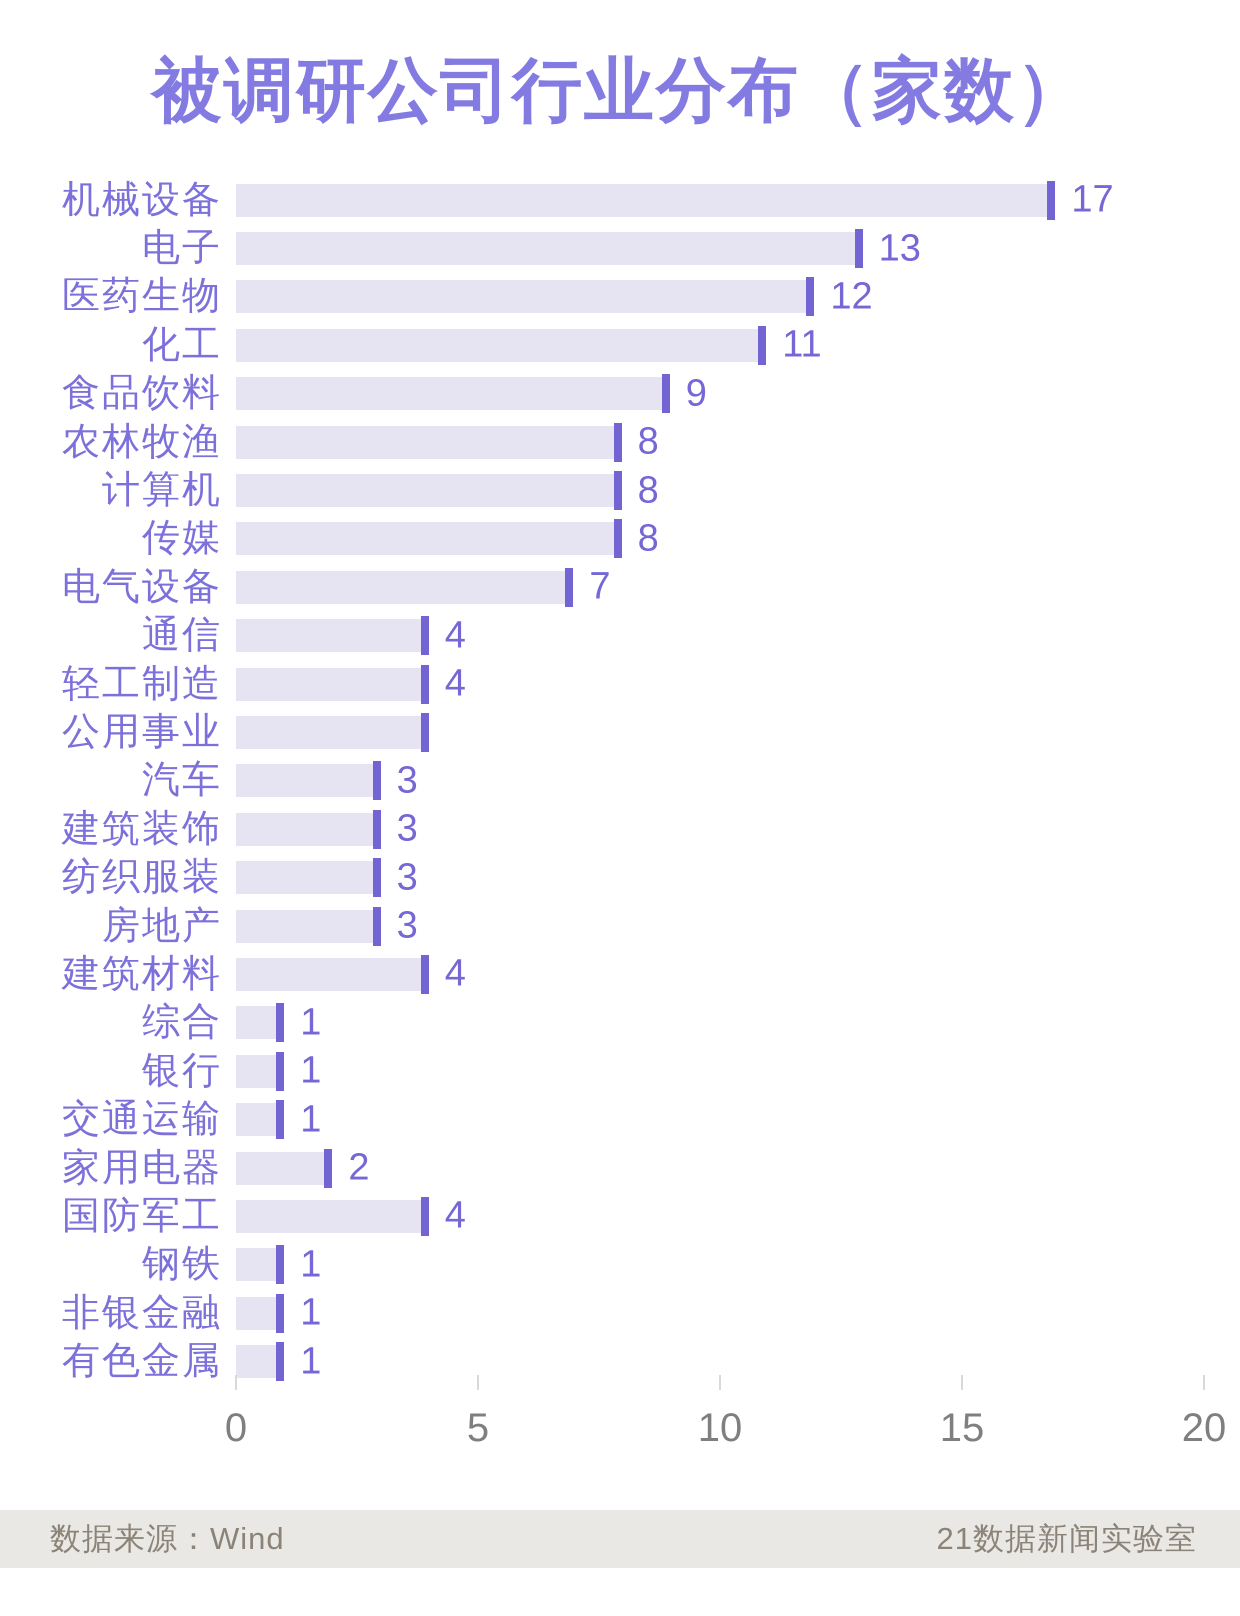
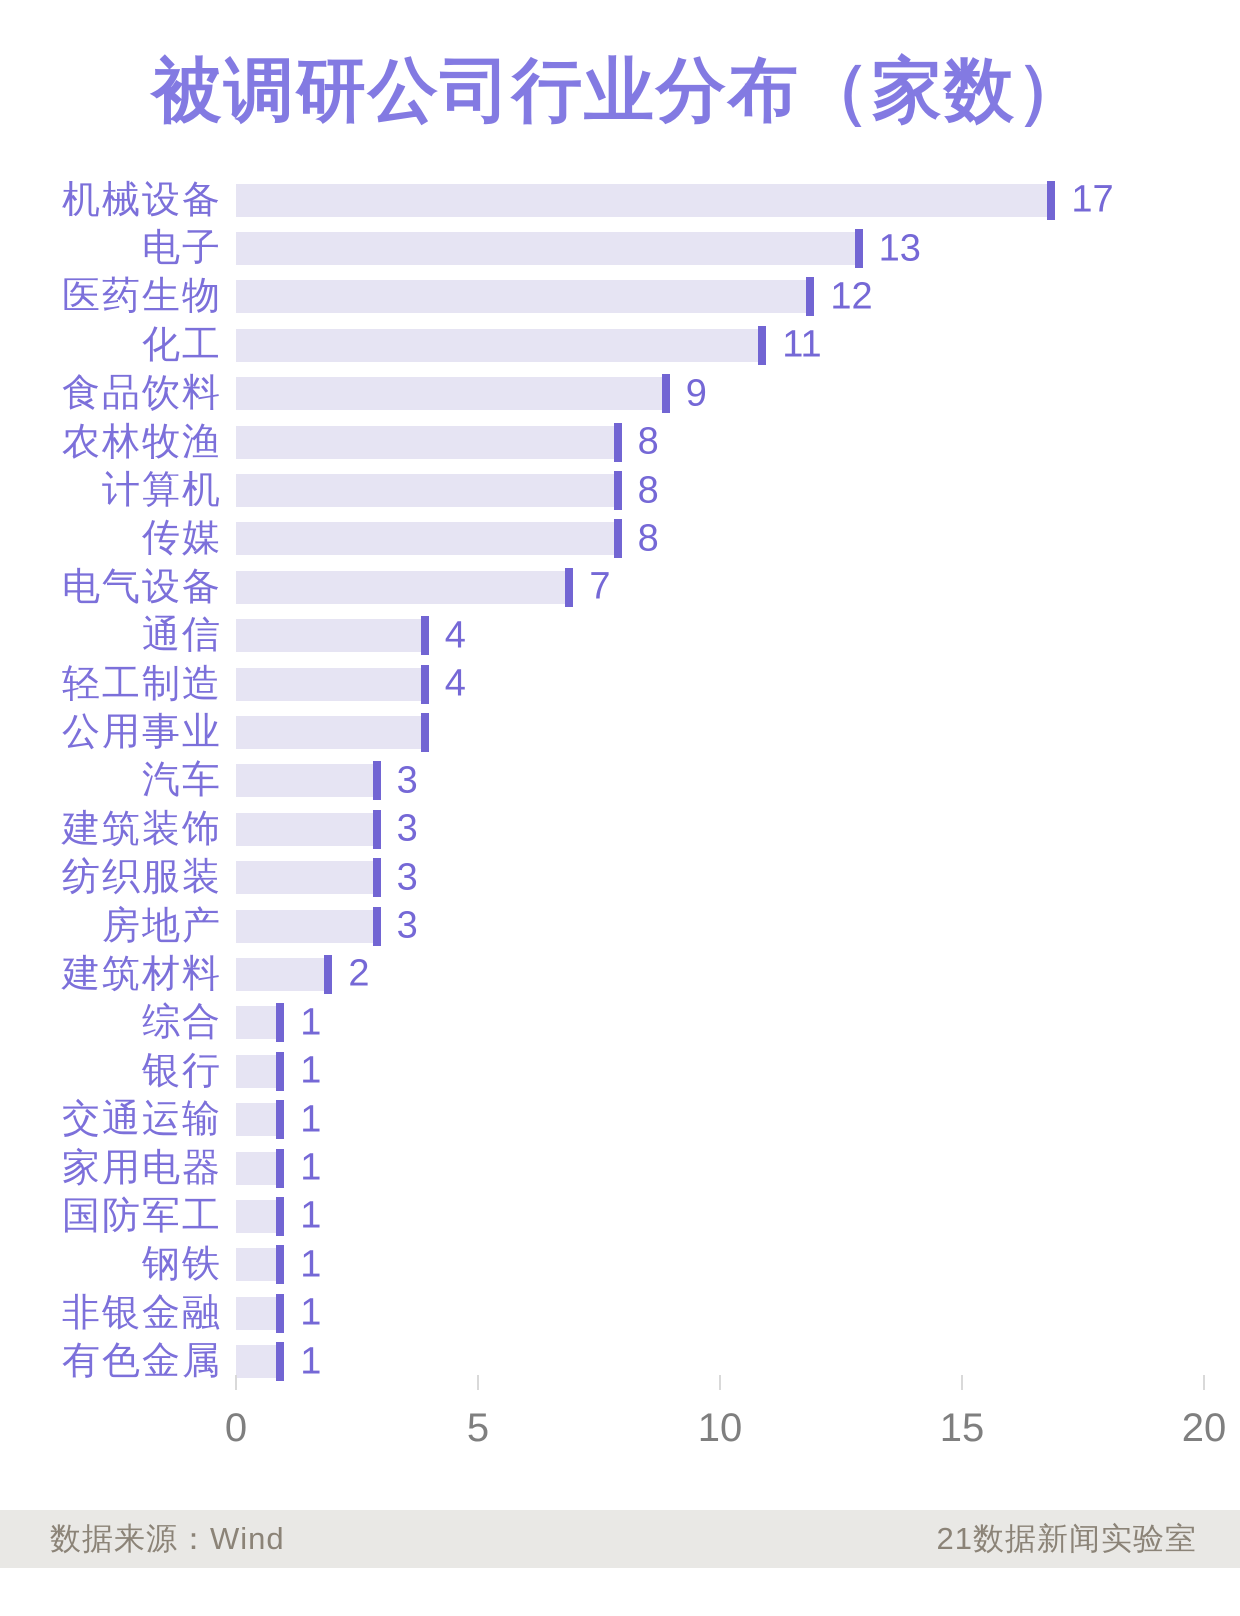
建筑材料: 4 -> 2
家用电器: 2 -> 1
国防军工: 4 -> 1
